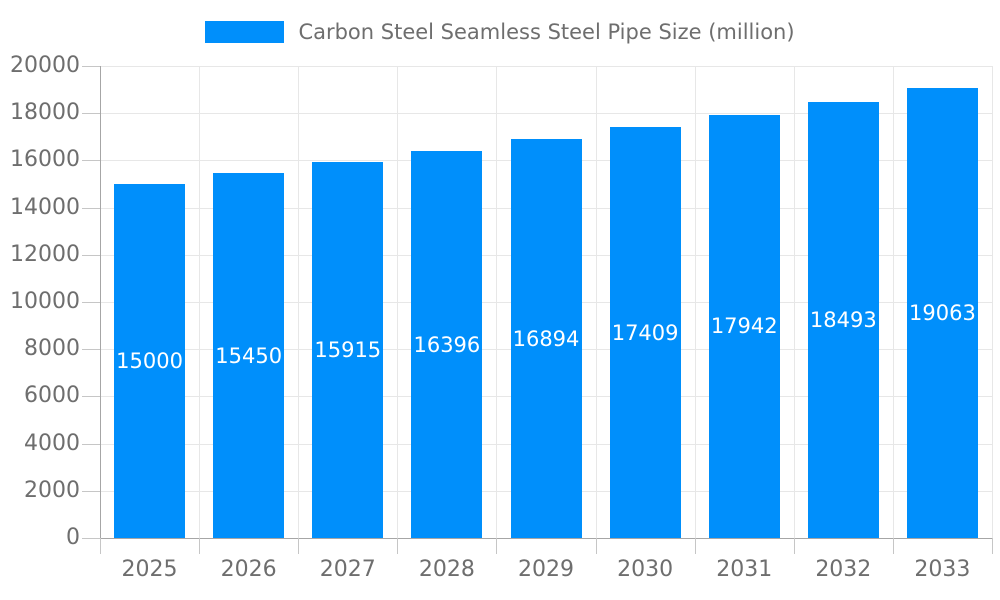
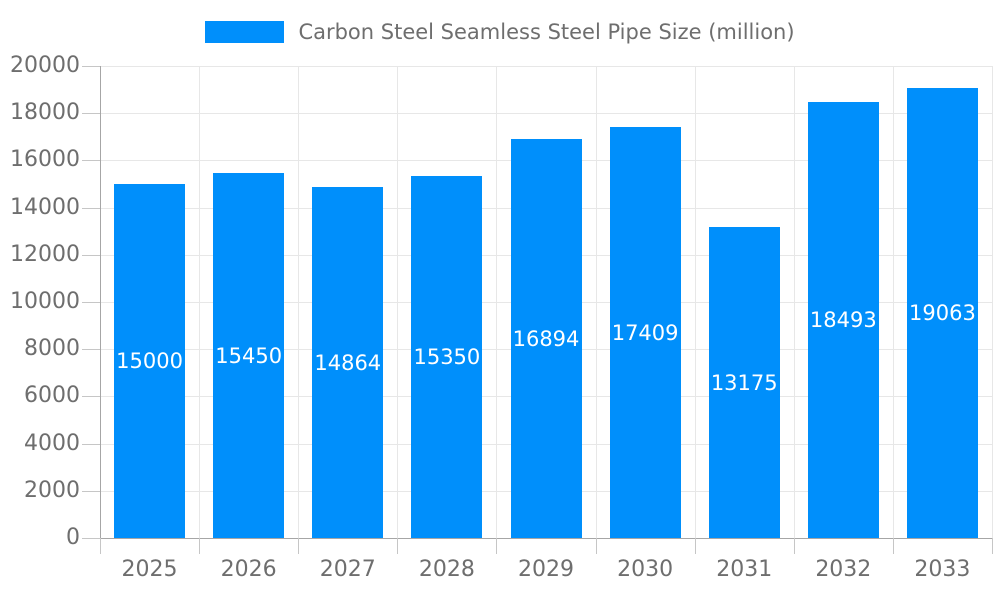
2027: 15915 -> 14864
2028: 16396 -> 15350
2031: 17942 -> 13175
